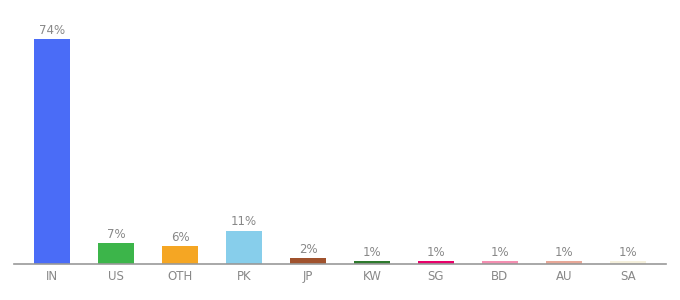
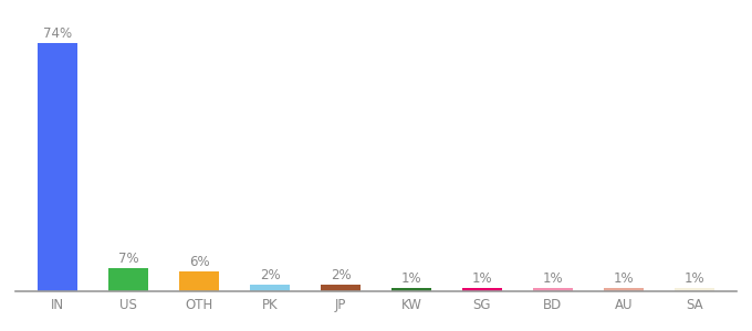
PK: 11% -> 2%
